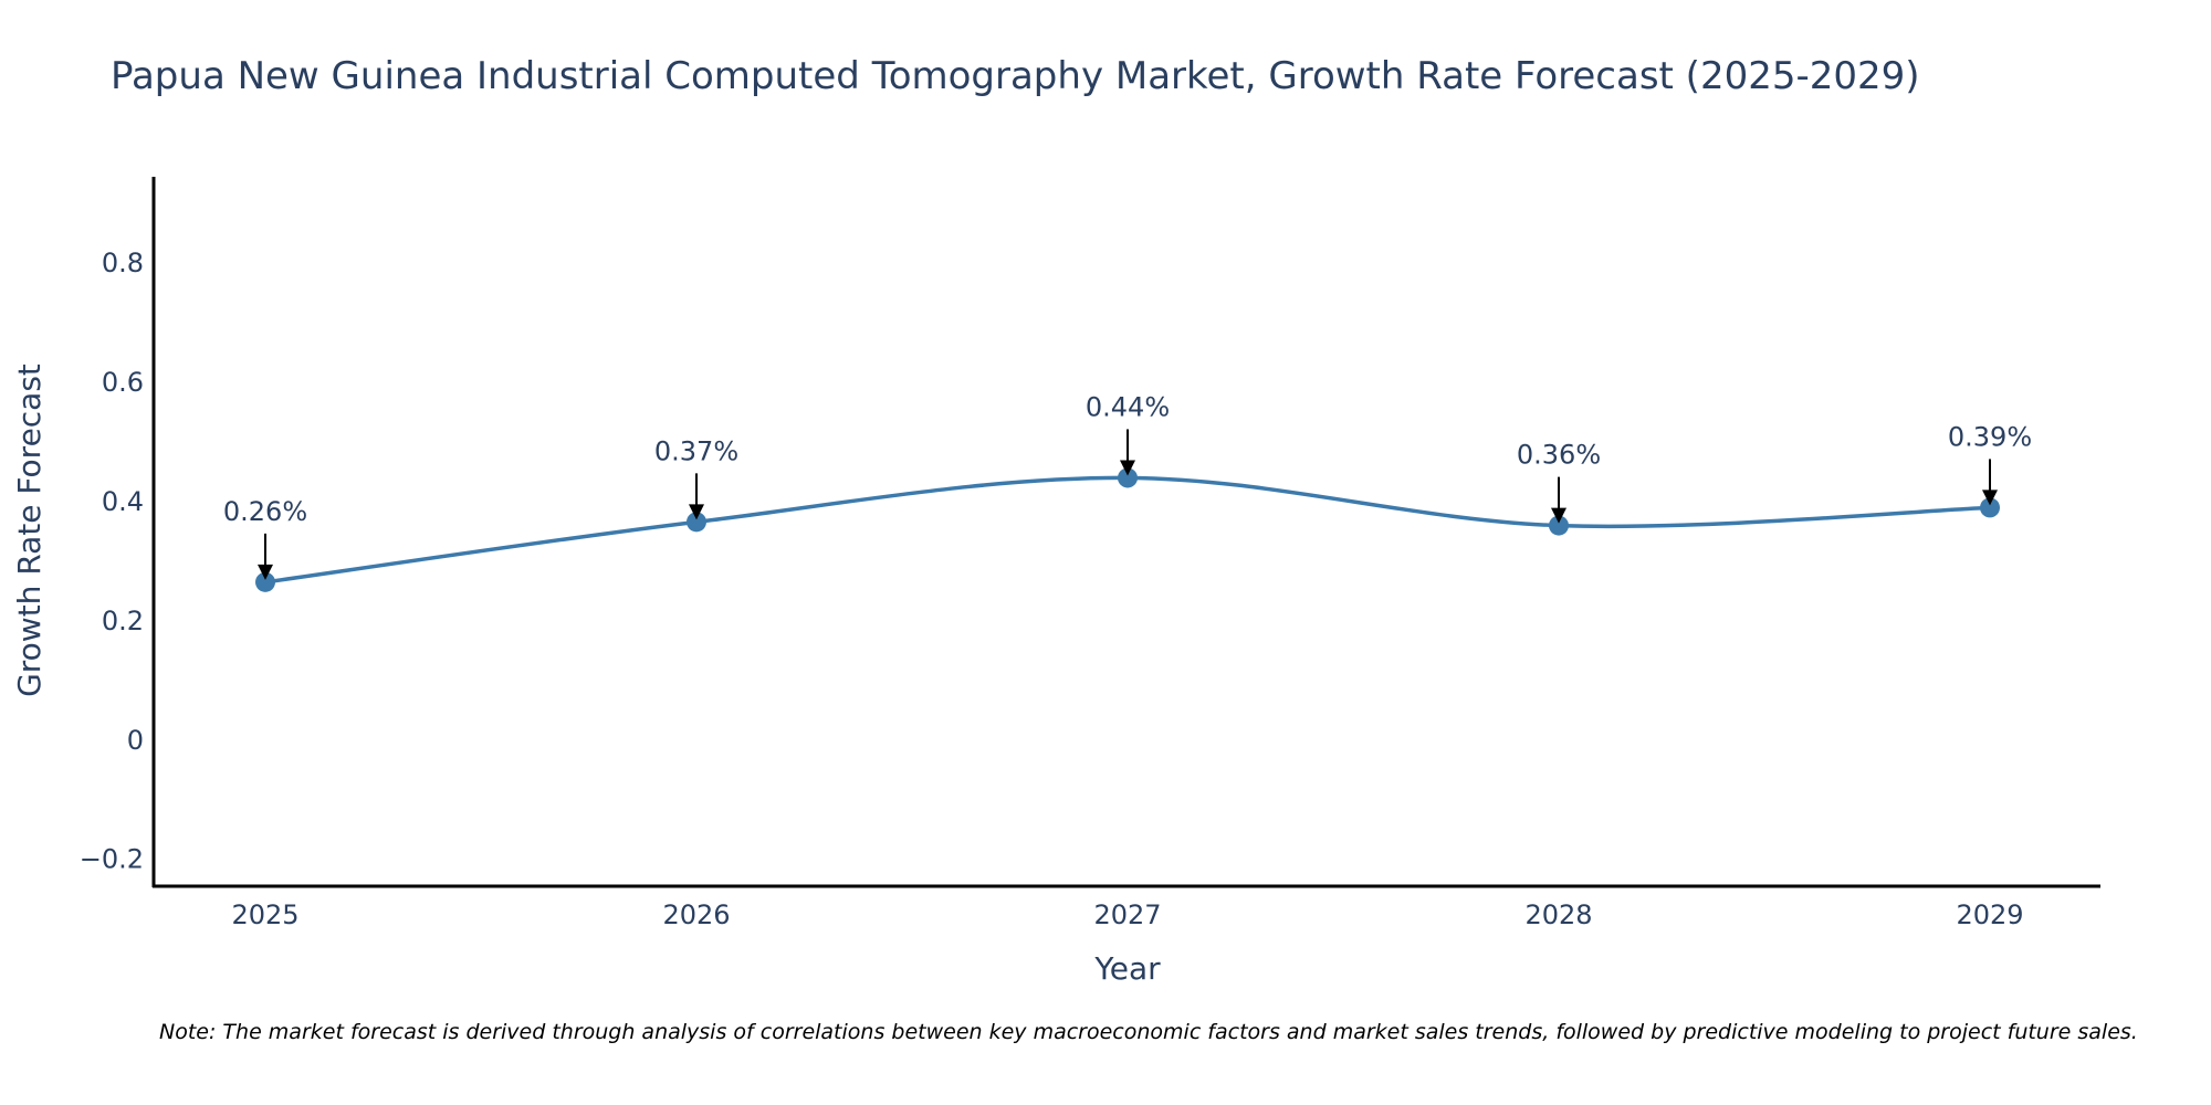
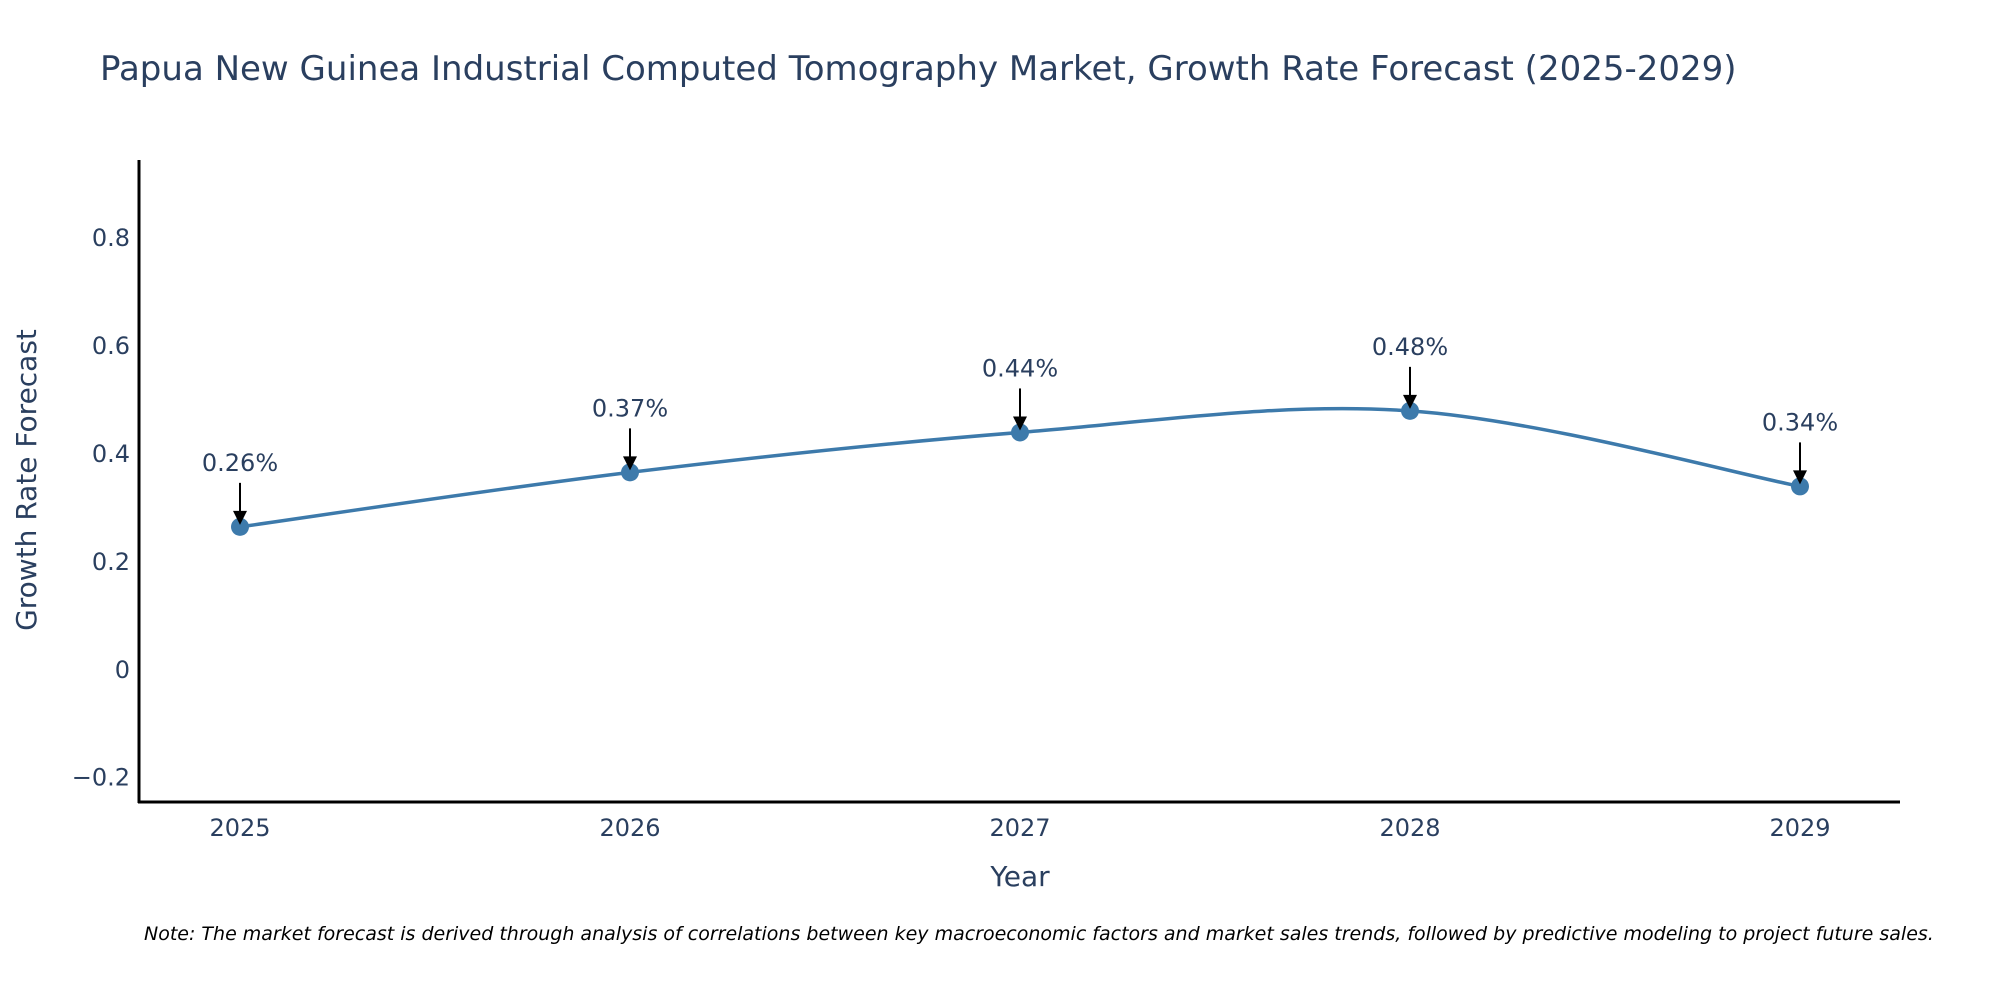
2028: 0.36% -> 0.48%
2029: 0.39% -> 0.34%
